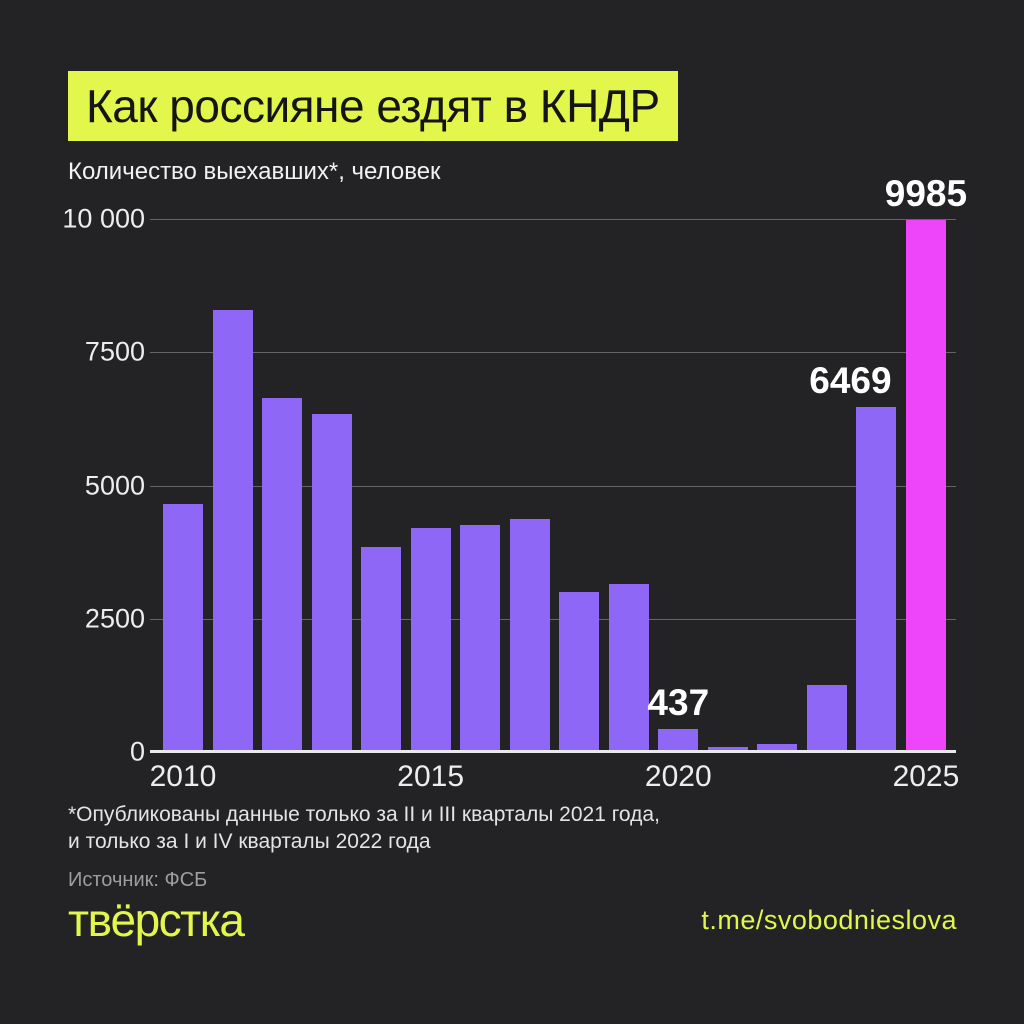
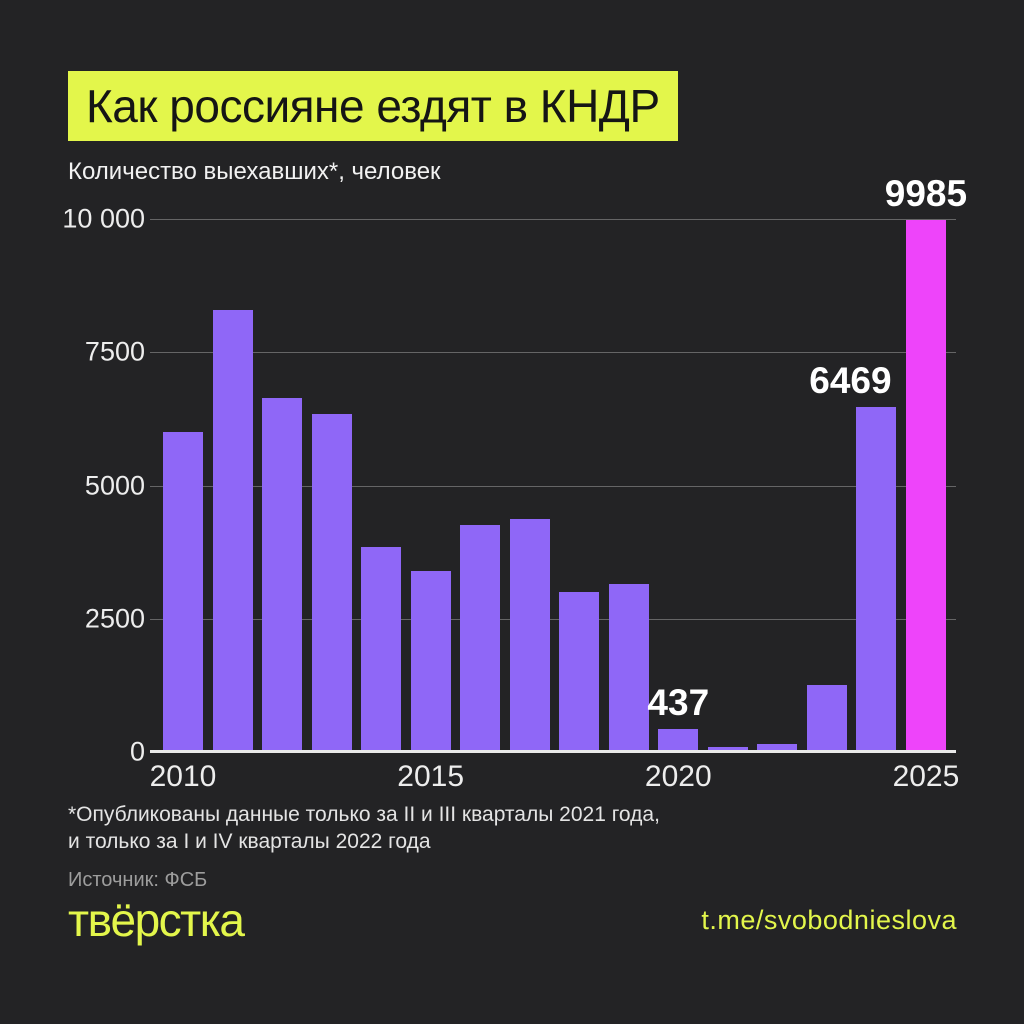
2010: 4600 -> 6000
2015: 4200 -> 3400
